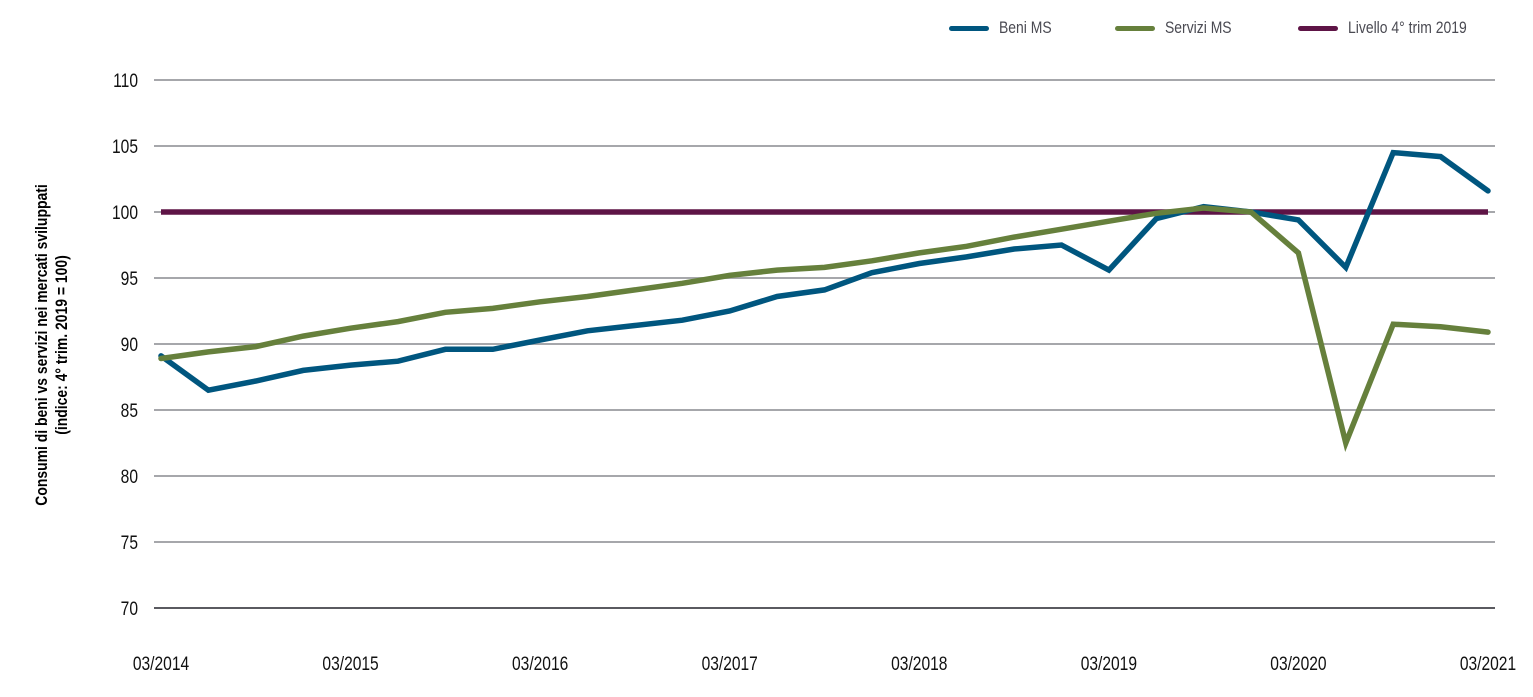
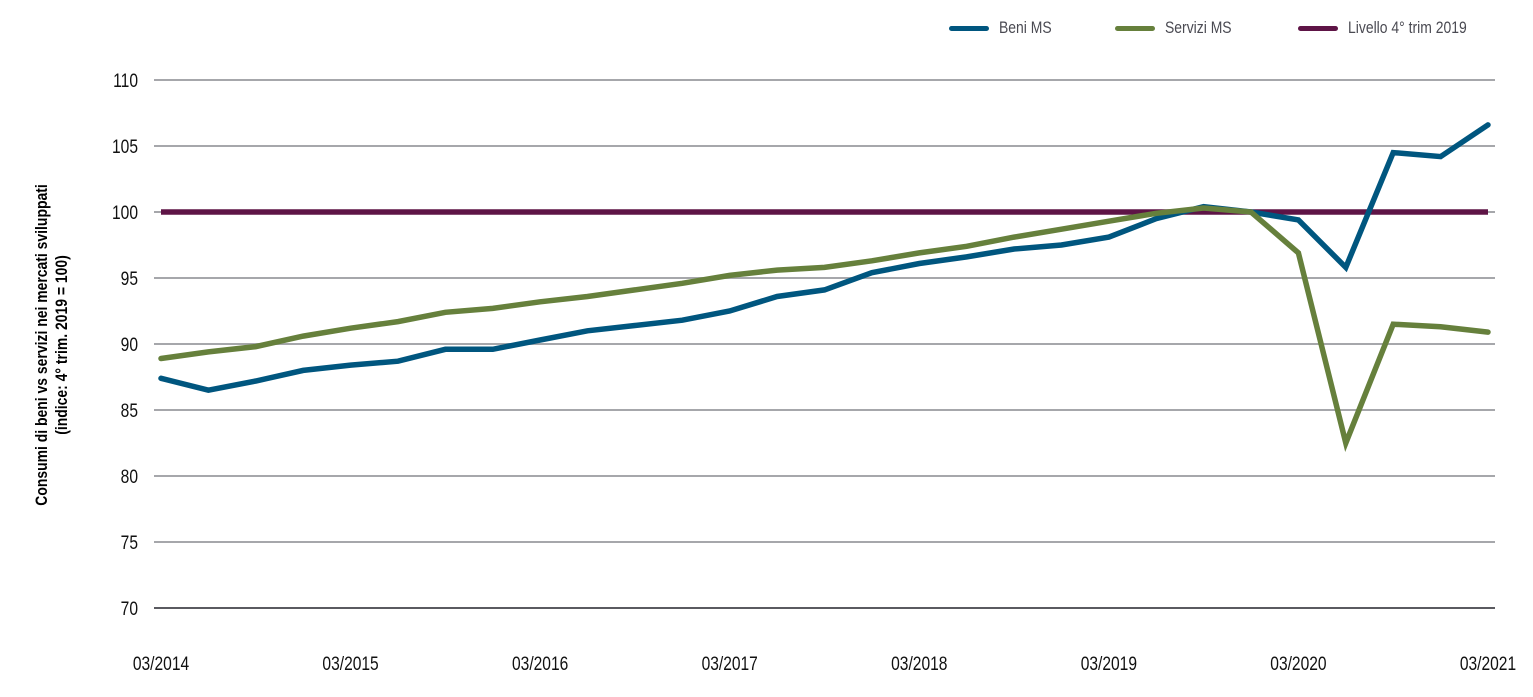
Beni MS/03/2014: 89.1 -> 87.4
Beni MS/03/2019: 95.6 -> 98.1
Beni MS/03/2021: 101.6 -> 106.6
